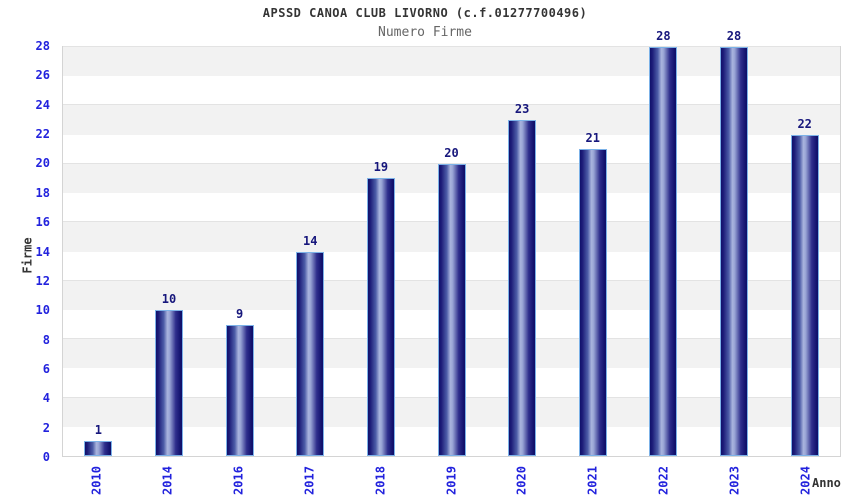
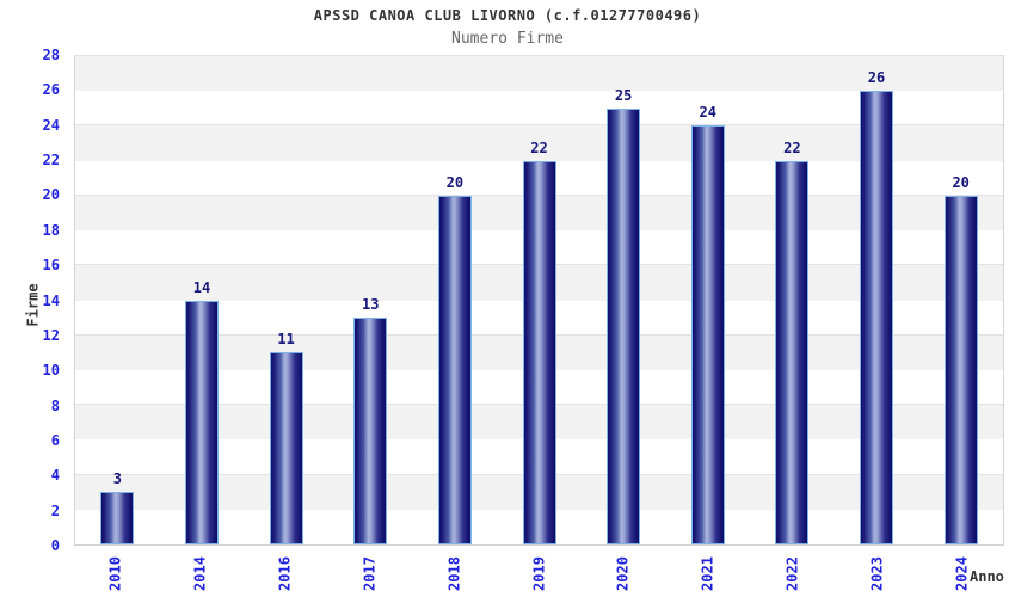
2010: 1 -> 3
2014: 10 -> 14
2016: 9 -> 11
2017: 14 -> 13
2018: 19 -> 20
2019: 20 -> 22
2020: 23 -> 25
2021: 21 -> 24
2022: 28 -> 22
2023: 28 -> 26
2024: 22 -> 20
